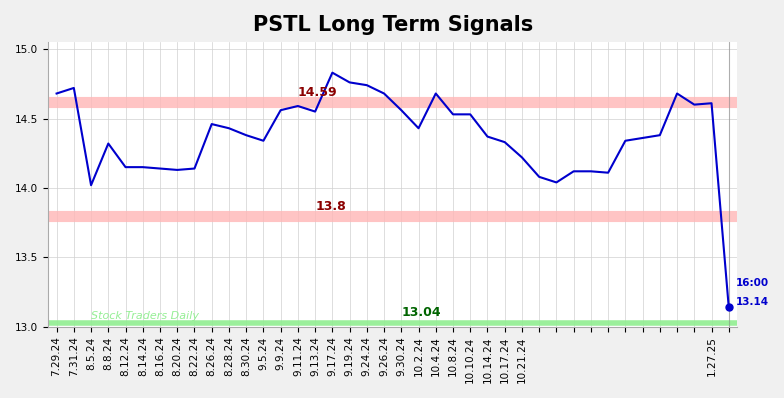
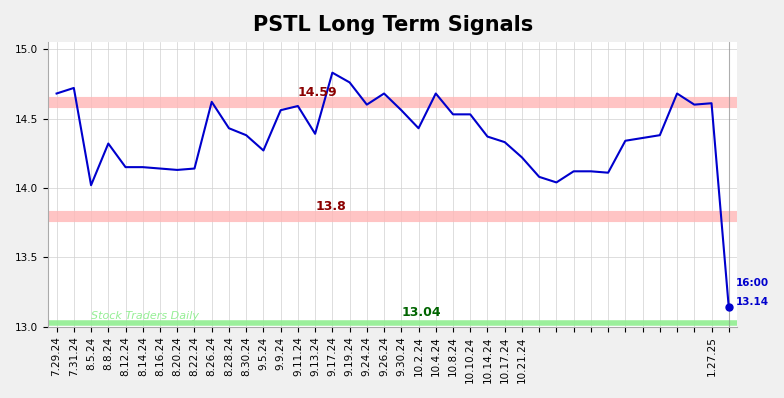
8.26.24: 14.46 -> 14.62
9.5.24: 14.34 -> 14.27
9.13.24: 14.55 -> 14.39
9.24.24: 14.74 -> 14.60
